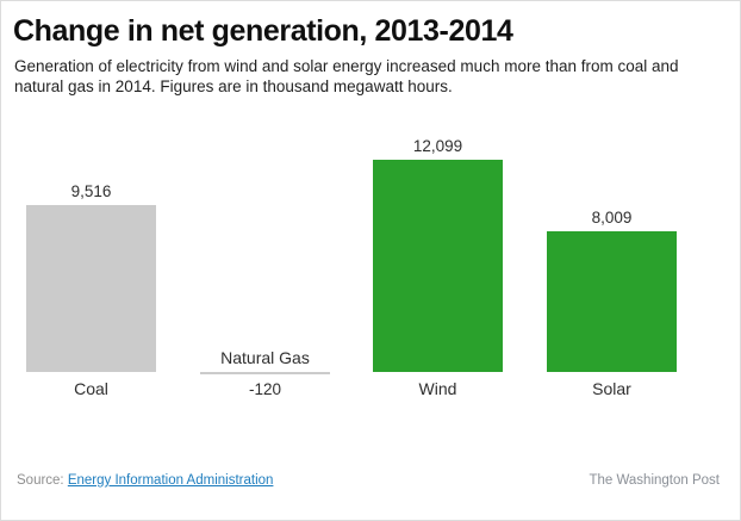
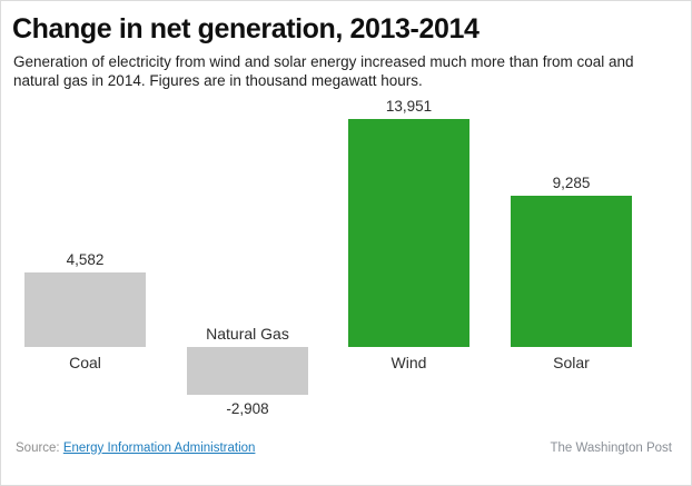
Coal: 9,516 -> 4,582
Natural Gas: -120 -> -2,908
Wind: 12,099 -> 13,951
Solar: 8,009 -> 9,285
